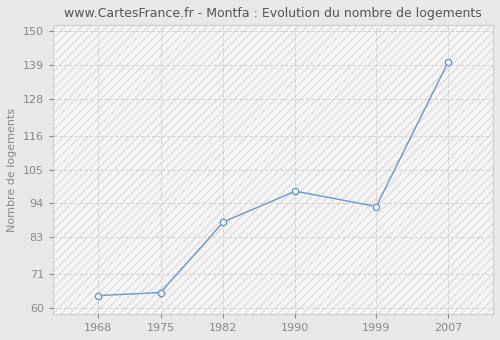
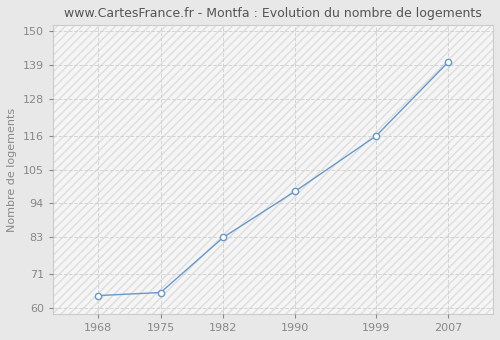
1982: 88 -> 83
1999: 93 -> 116
